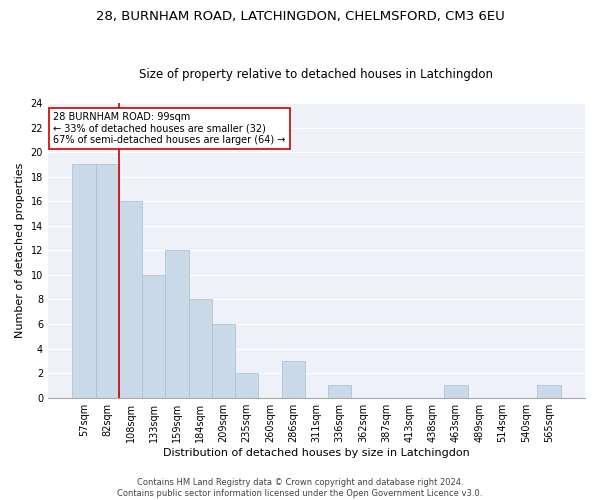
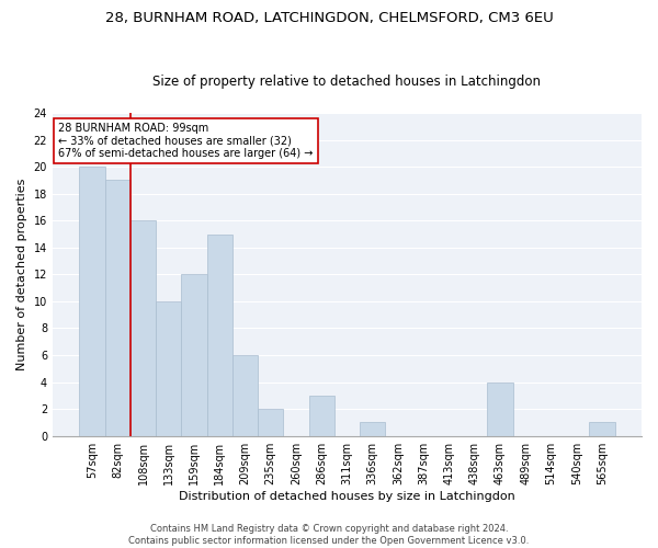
57sqm: 19 -> 20
184sqm: 8 -> 15
463sqm: 1 -> 4
